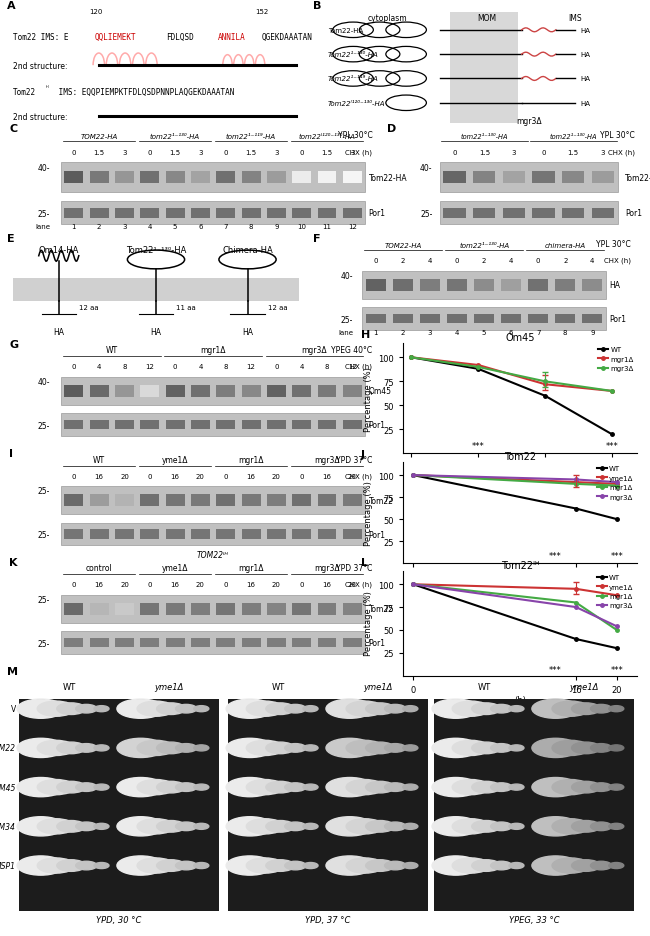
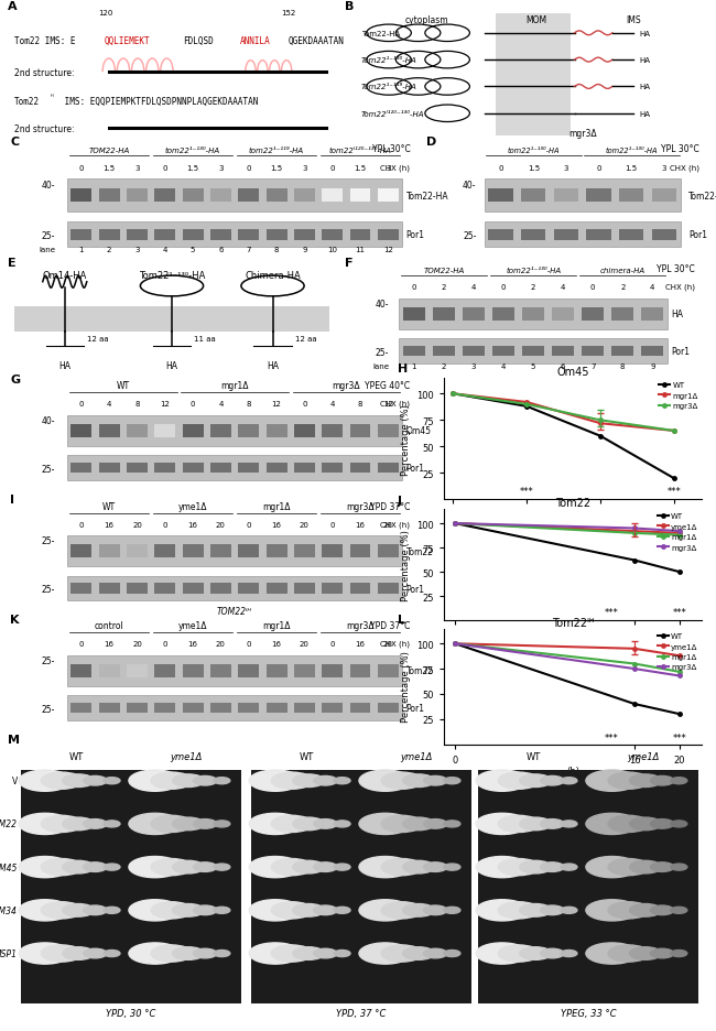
Tom22ᴵᴴ/mgr1Δ/20: 50 -> 72
Tom22ᴵᴴ/mgr3Δ/20: 54 -> 68
